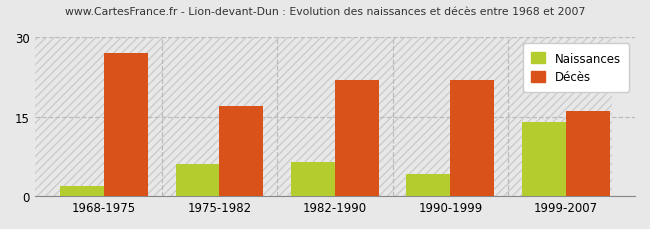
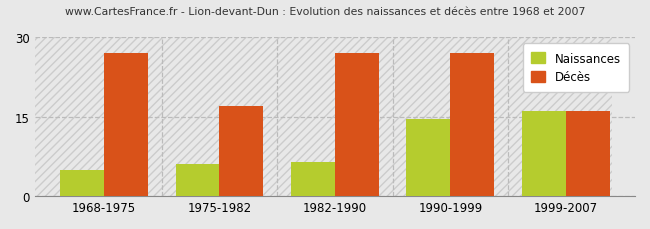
Naissances/1968-1975: 2.0 -> 5.0
Décès/1982-1990: 22 -> 27
Naissances/1990-1999: 4.2 -> 14.5
Décès/1990-1999: 22 -> 27
Naissances/1999-2007: 14.0 -> 16.0
